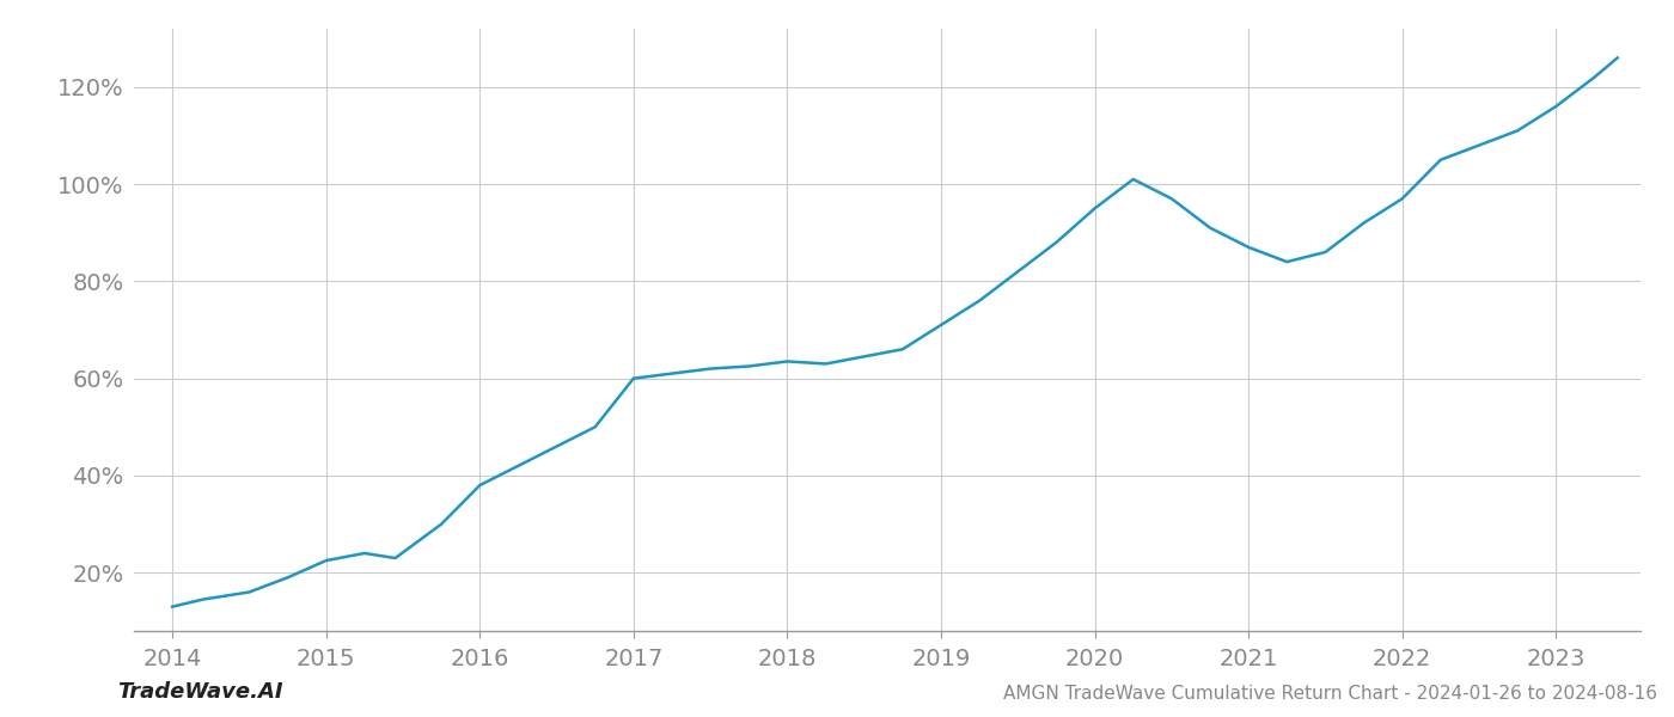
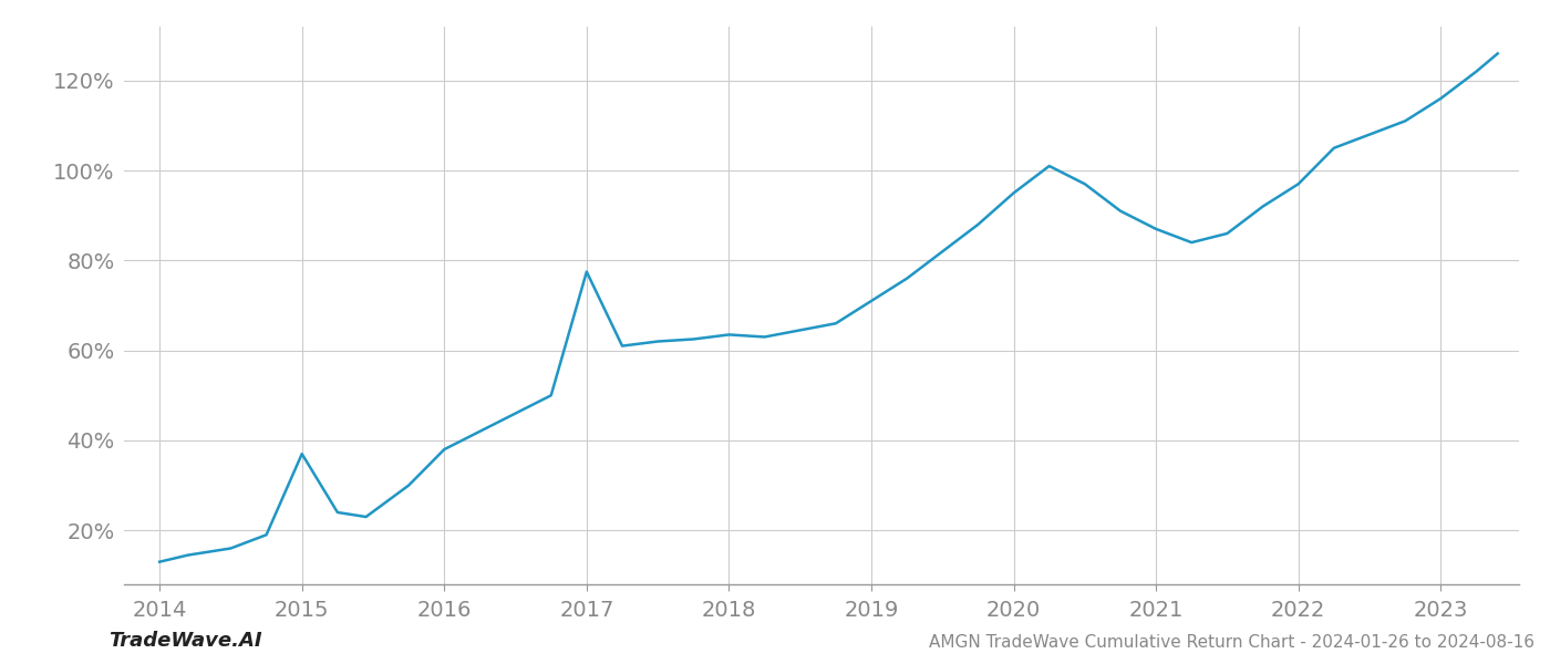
2015: 22.5% -> 37.0%
2017: 60.0% -> 77.5%
